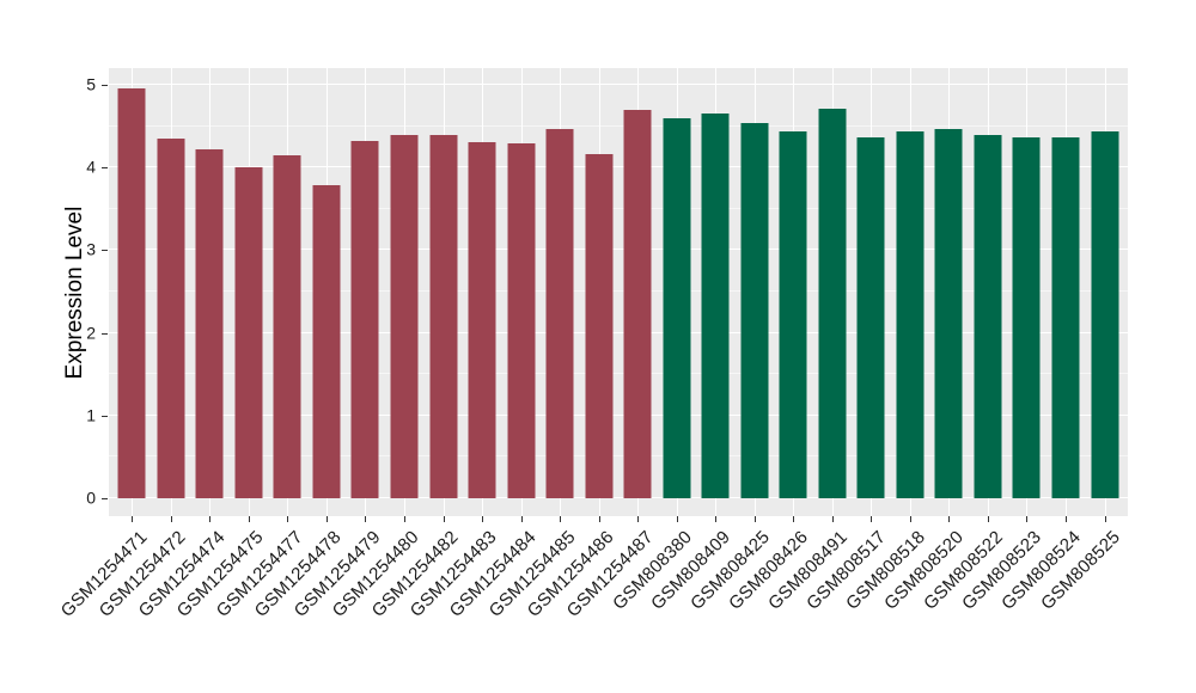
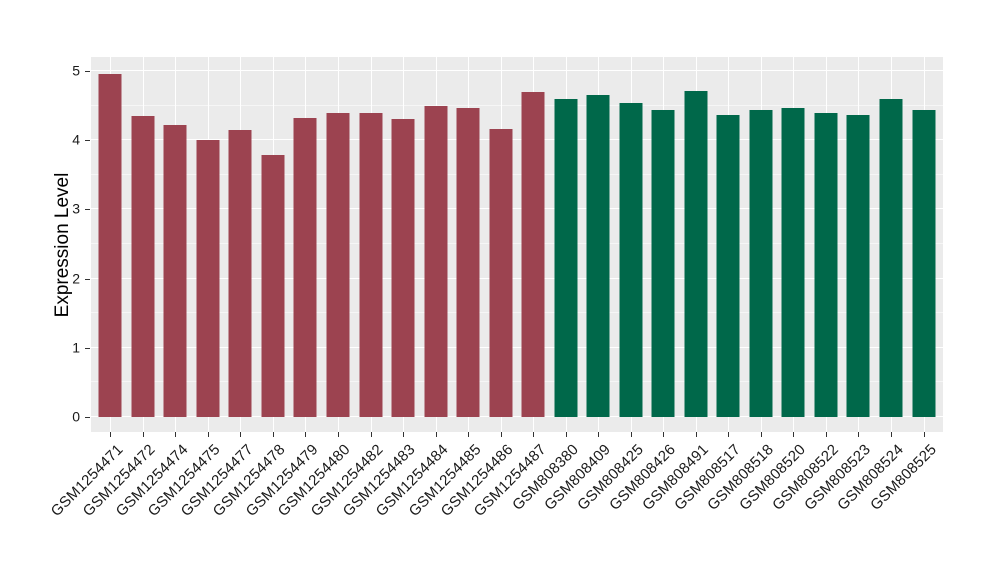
GSM1254484: 4.3 -> 4.5
GSM808524: 4.4 -> 4.6
